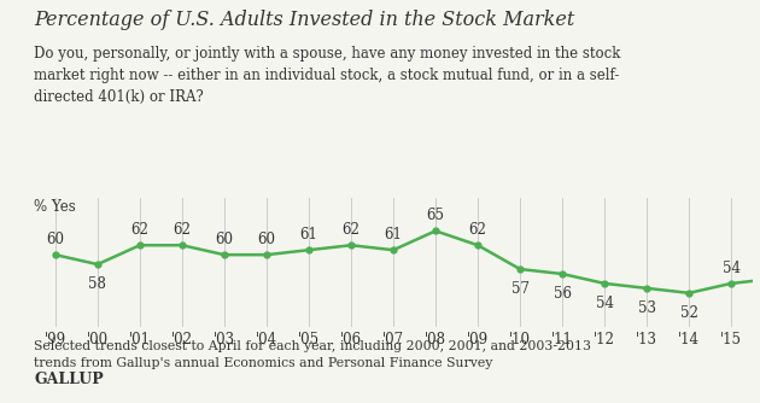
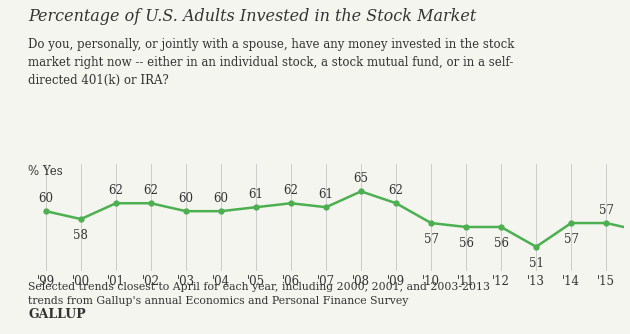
'12: 54 -> 56
'13: 53 -> 51
'14: 52 -> 57
'15: 54 -> 57
